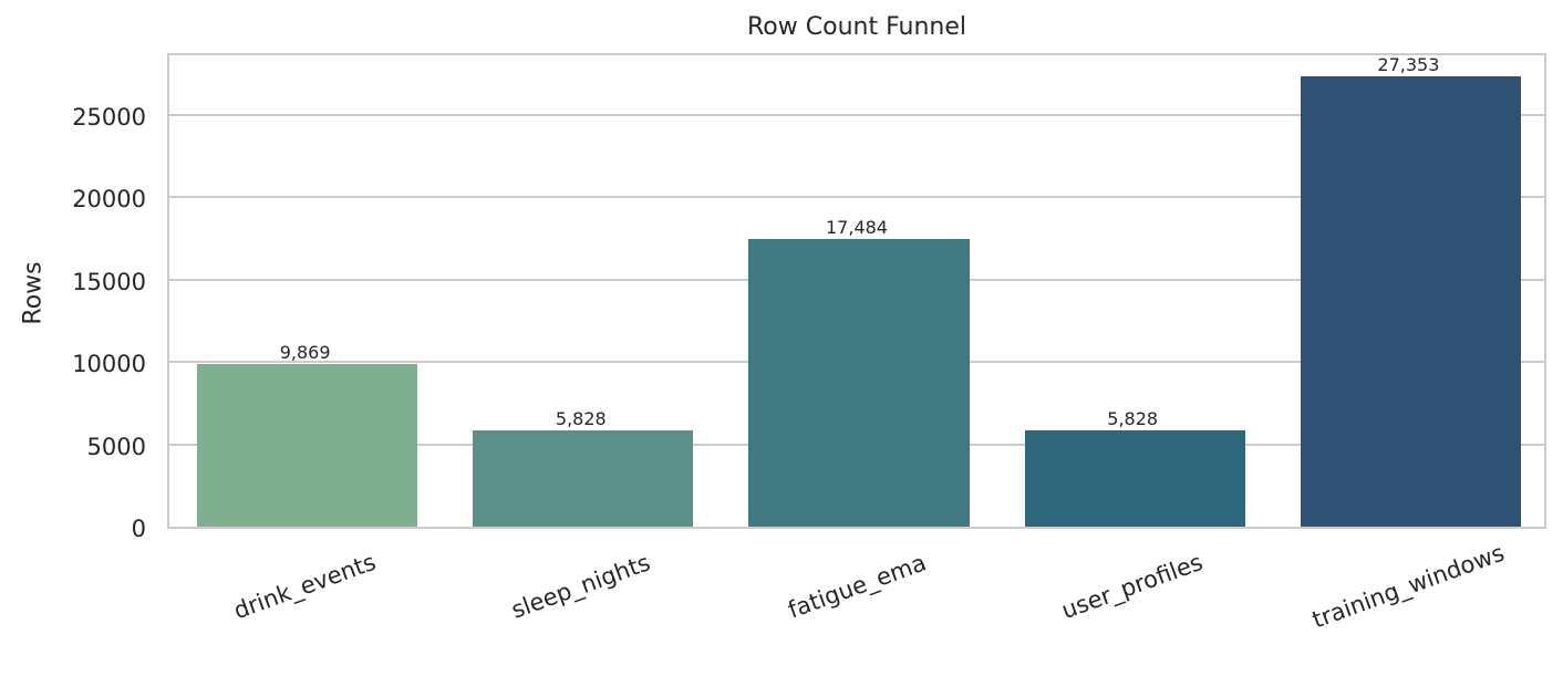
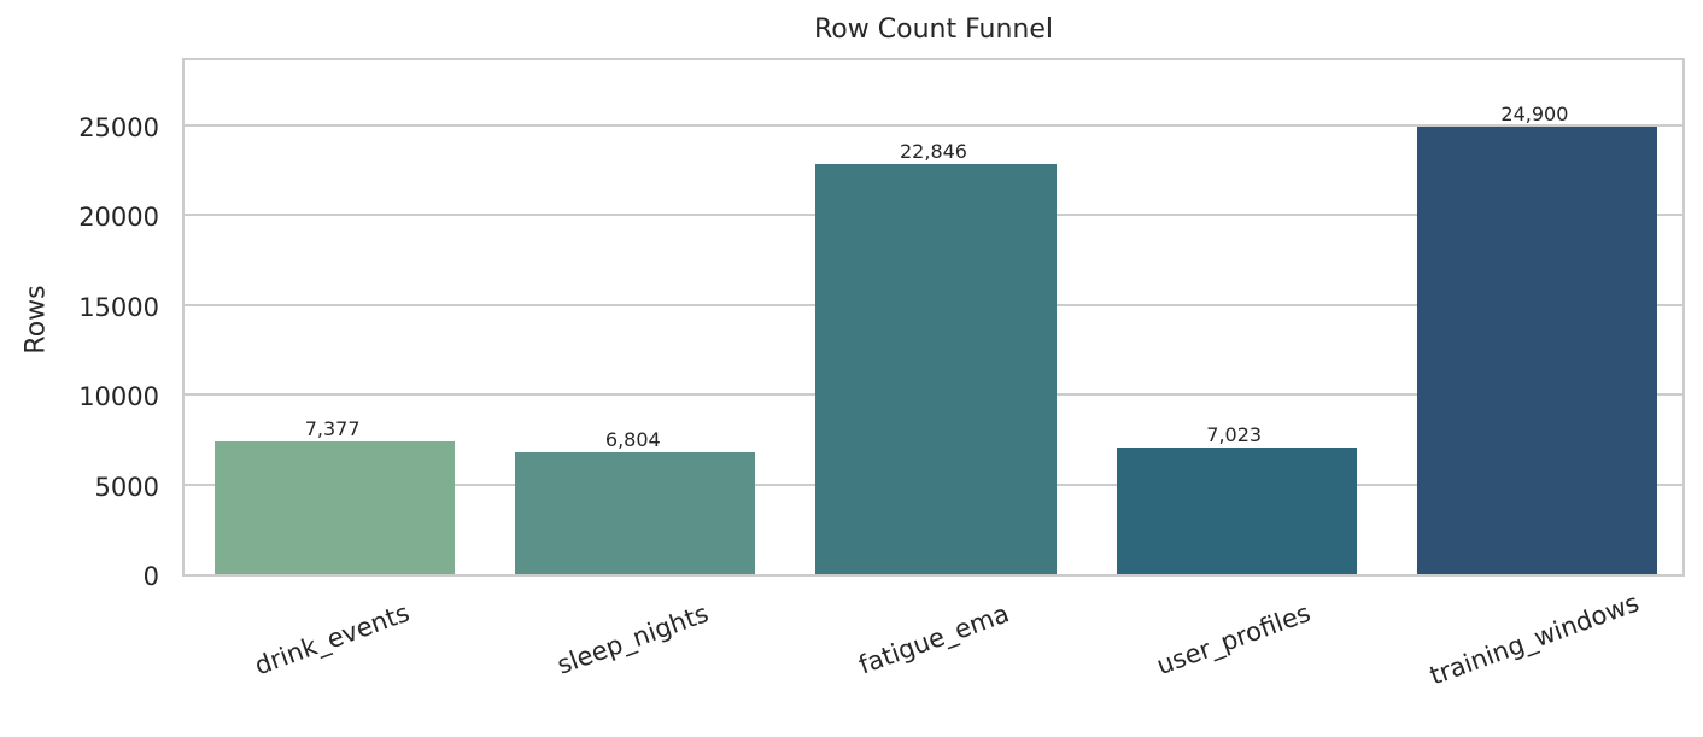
drink_events: 9,869 -> 7,377
sleep_nights: 5,828 -> 6,804
fatigue_ema: 17,484 -> 22,846
user_profiles: 5,828 -> 7,023
training_windows: 27,353 -> 24,900
